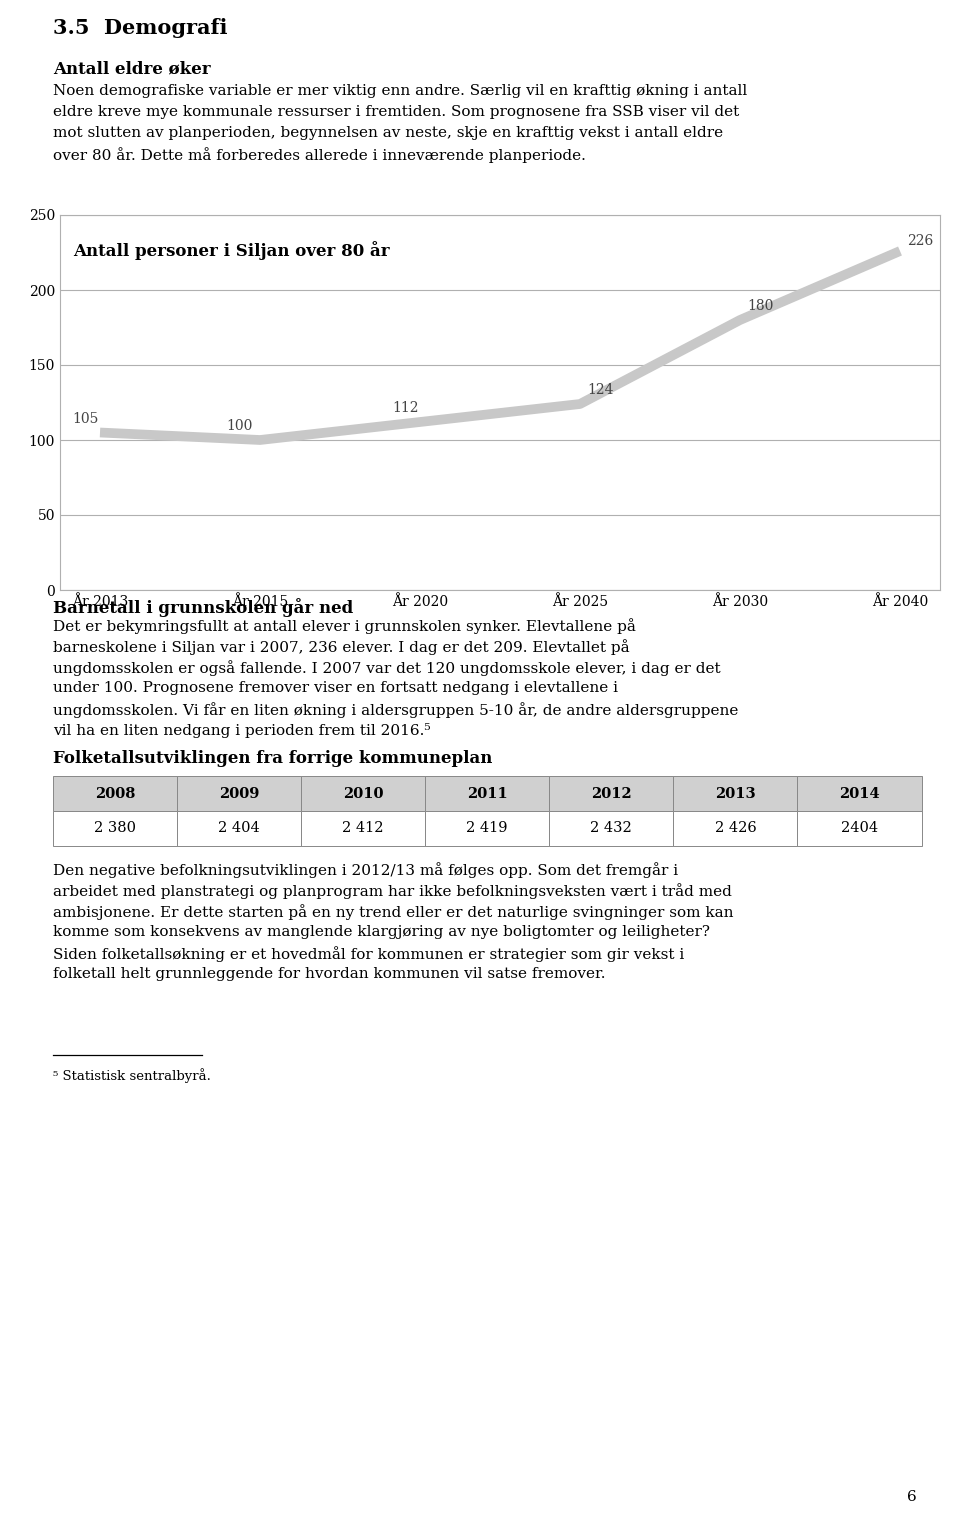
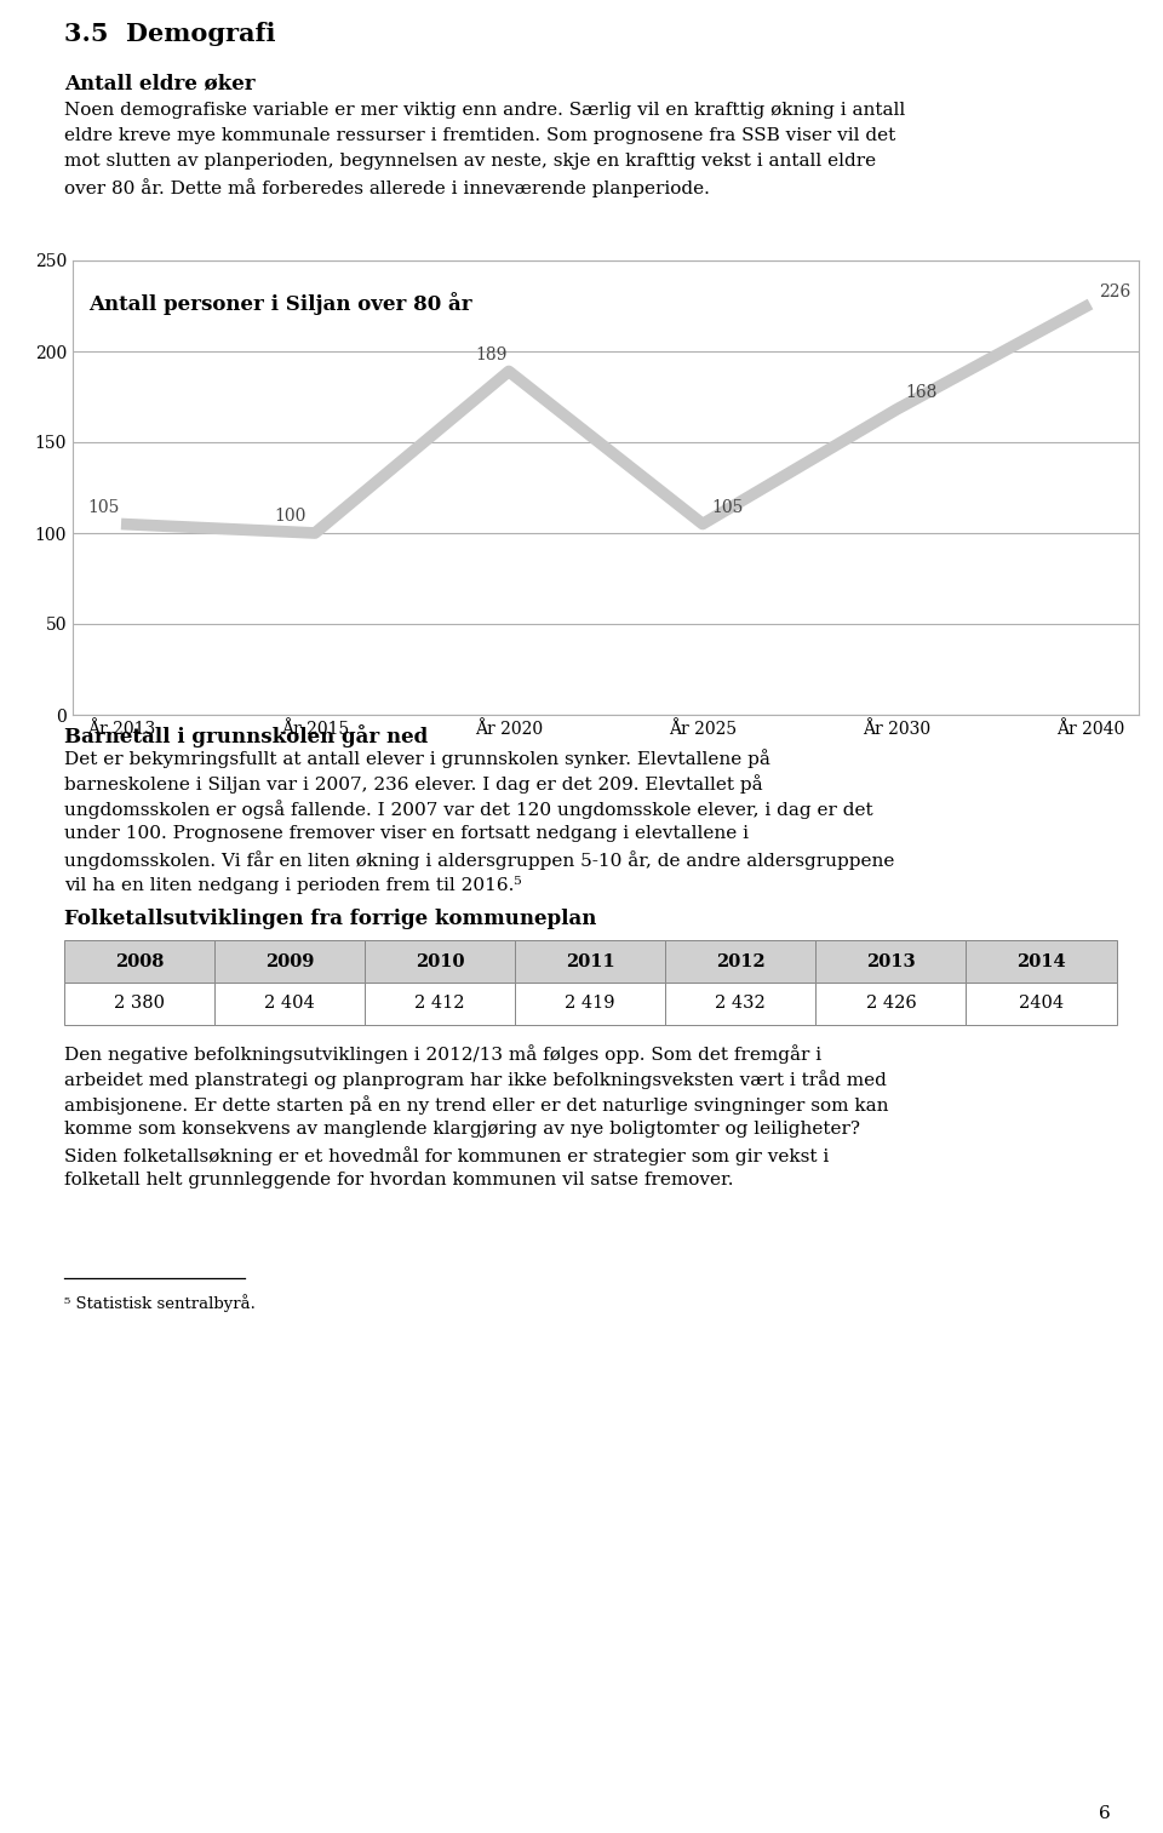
År 2020: 112 -> 189
År 2025: 124 -> 105
År 2030: 180 -> 168
